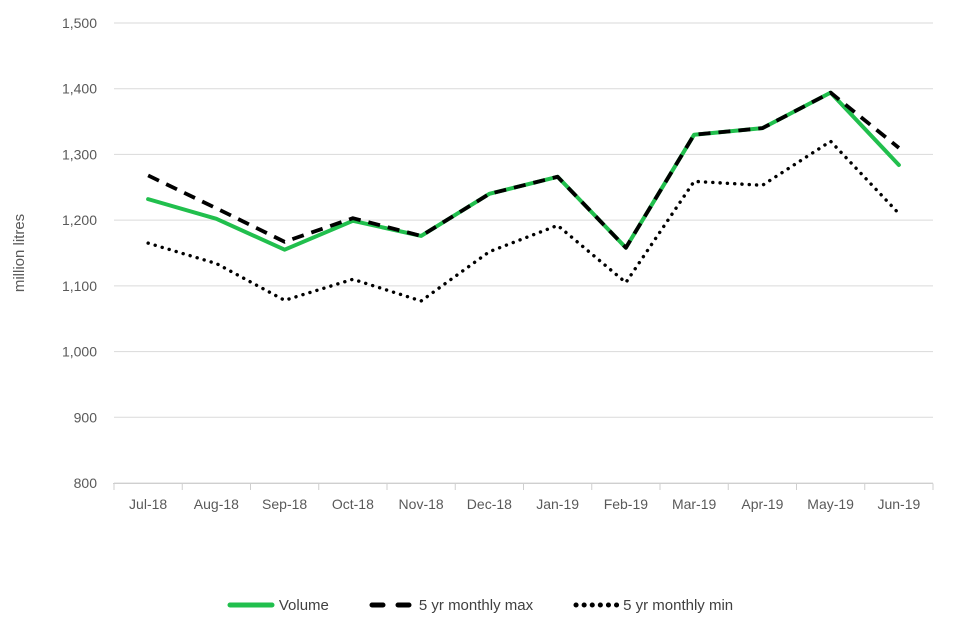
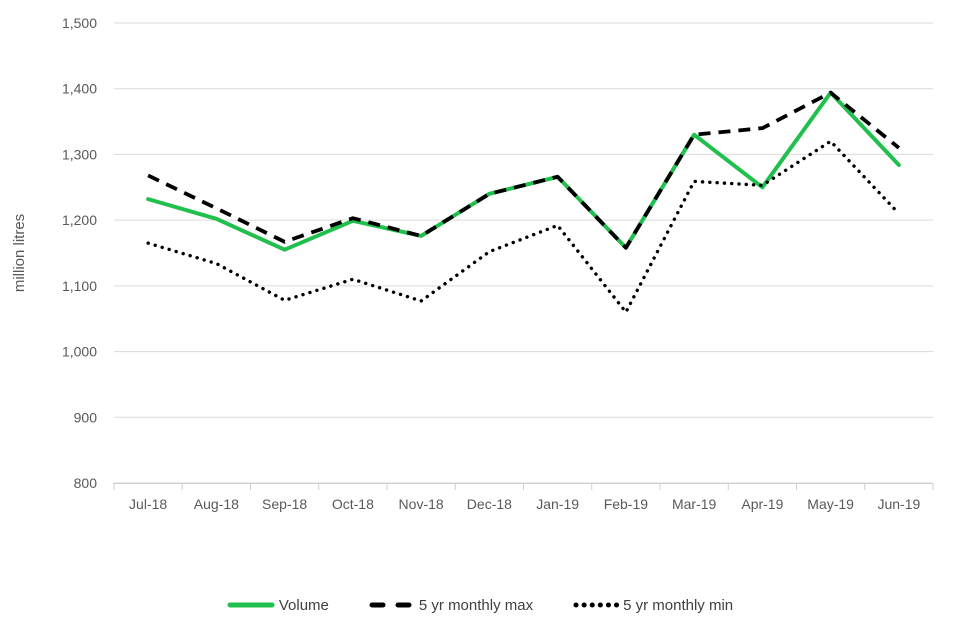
5 yr monthly min/Feb-19: 1100 -> 1060
Volume/Apr-19: 1340 -> 1250
